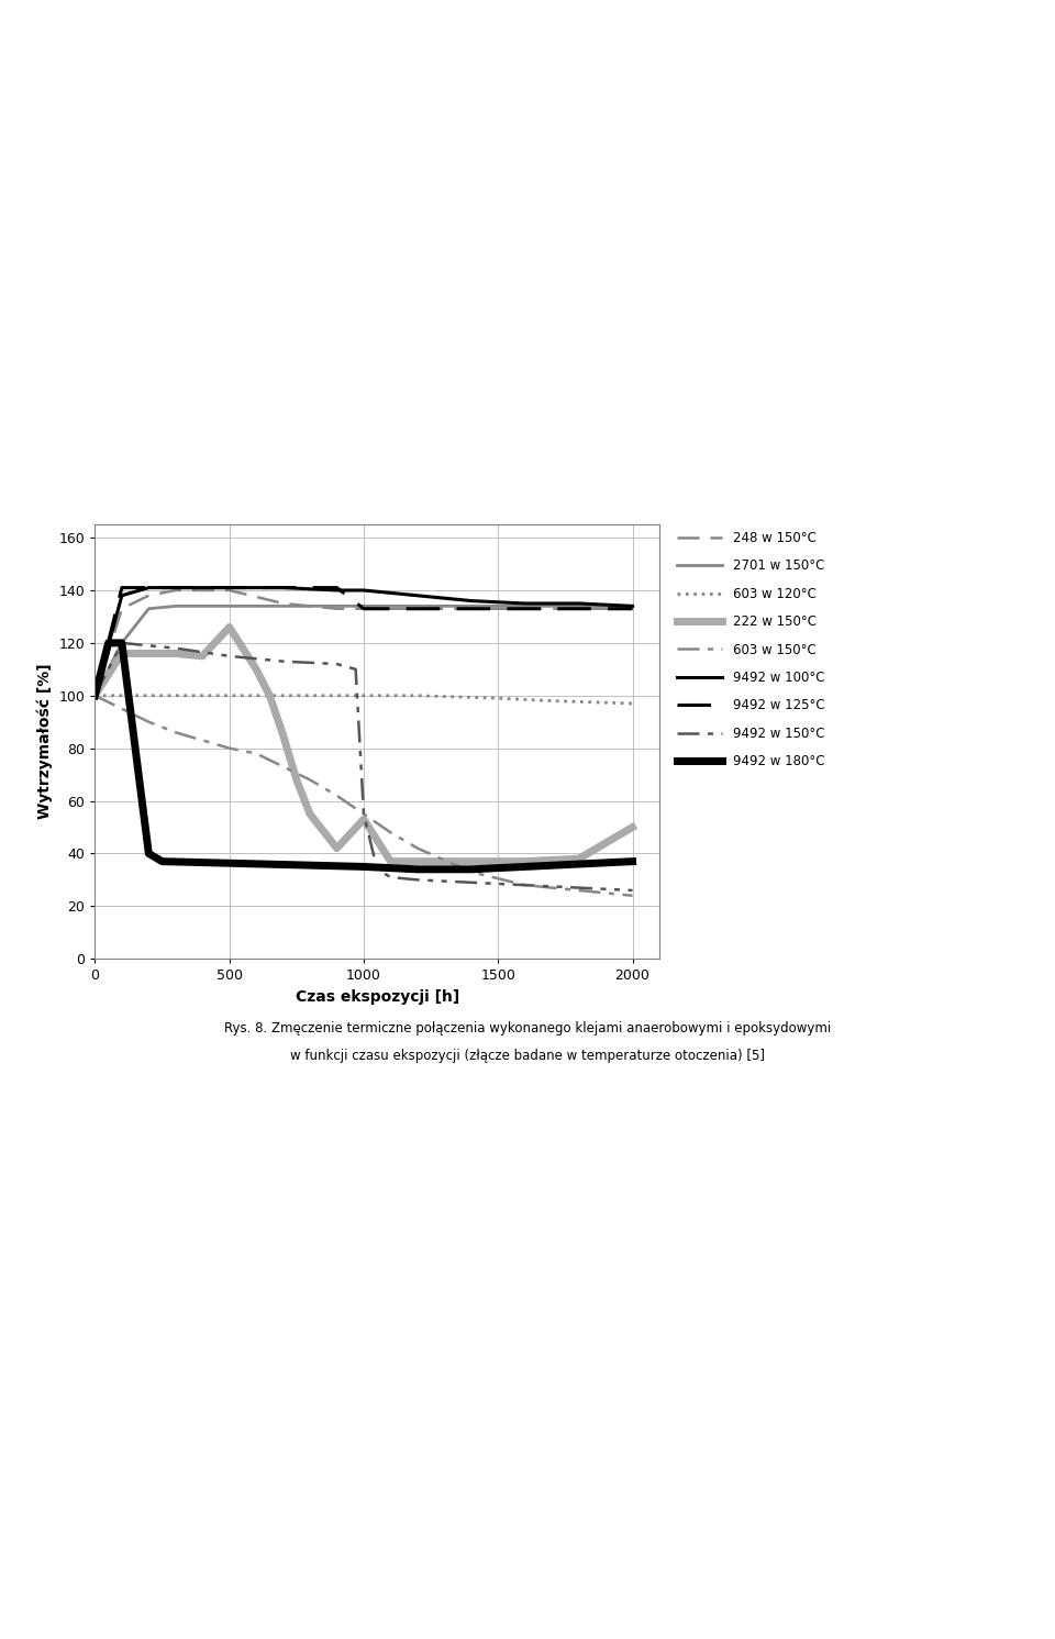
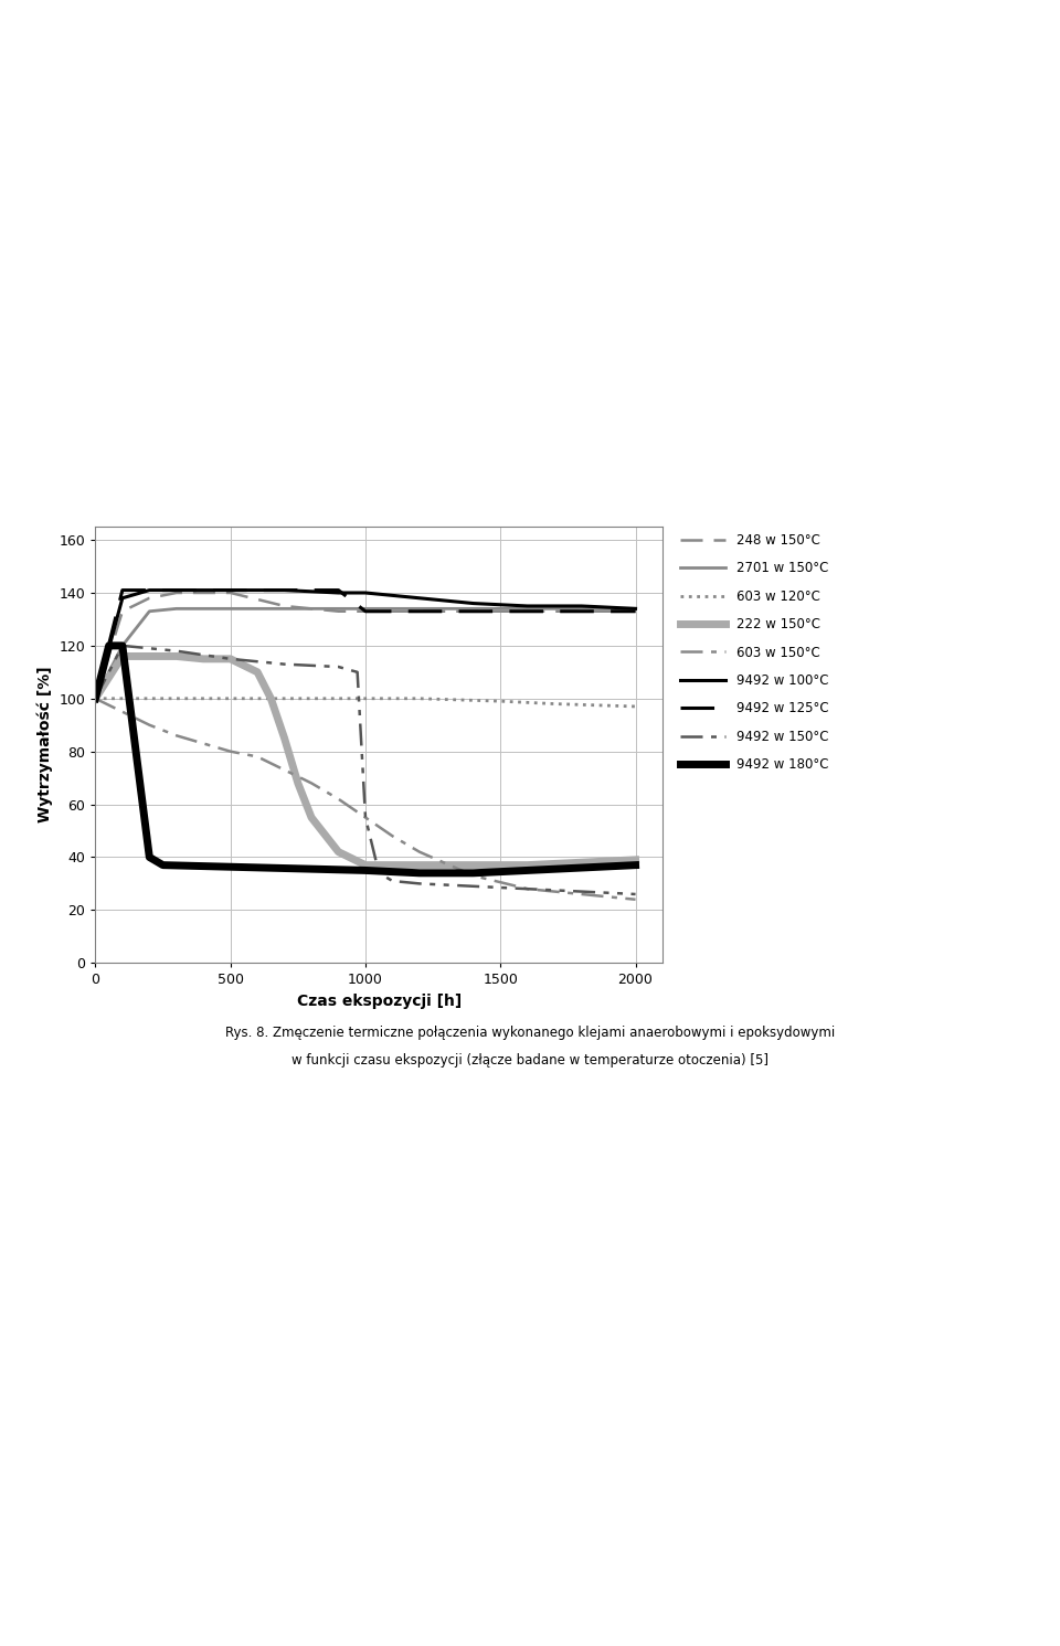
222 w 150°C/500: 126 -> 115
222 w 150°C/1000: 53 -> 37
222 w 150°C/2000: 50 -> 39
